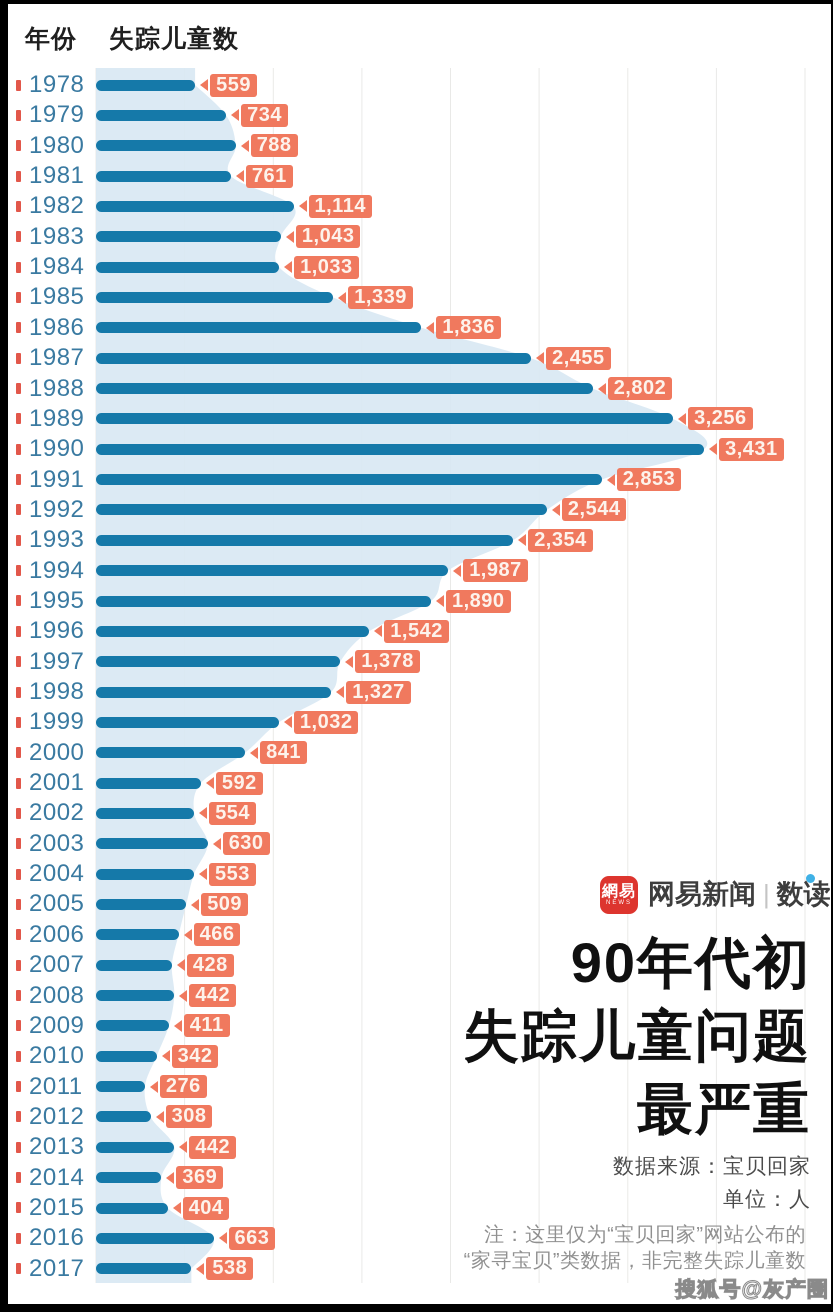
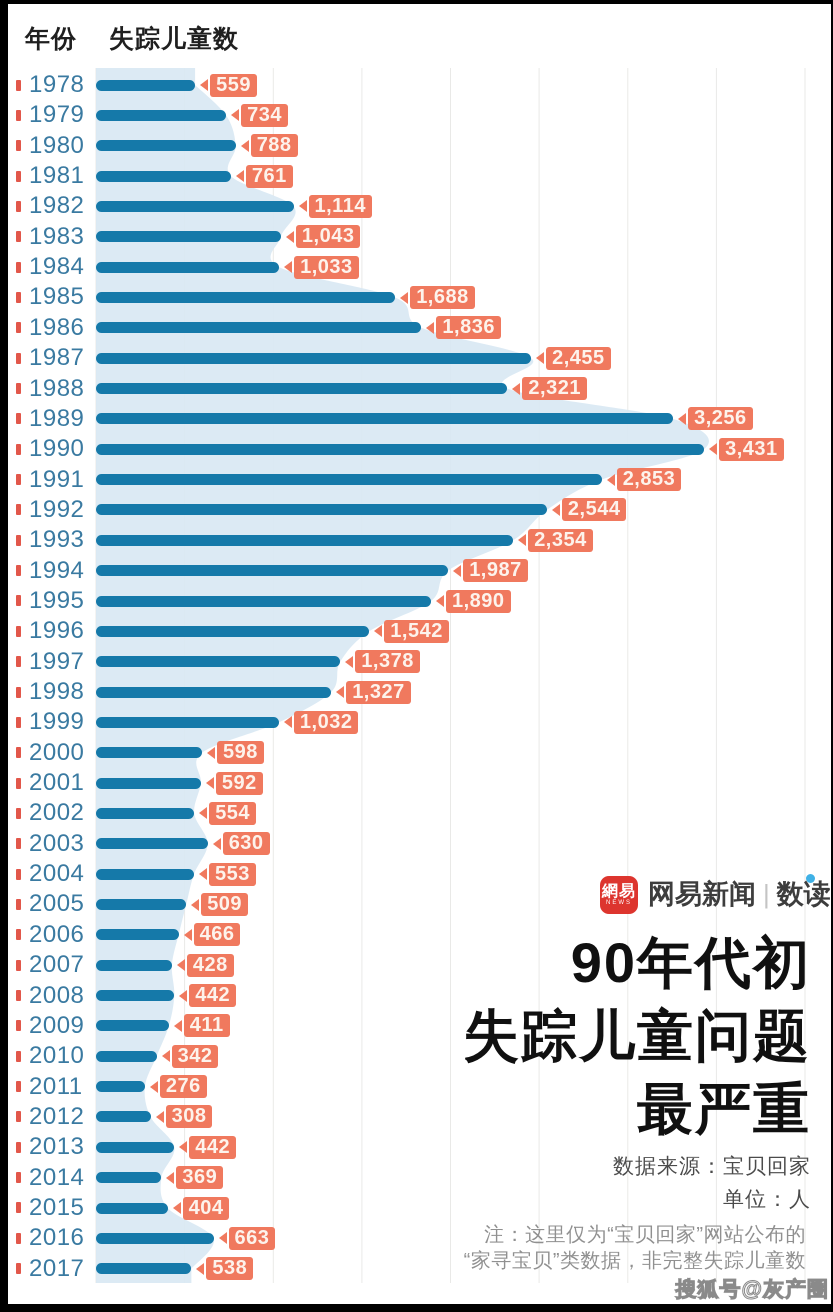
1985: 1,339 -> 1,688
1988: 2,802 -> 2,321
2000: 841 -> 598
